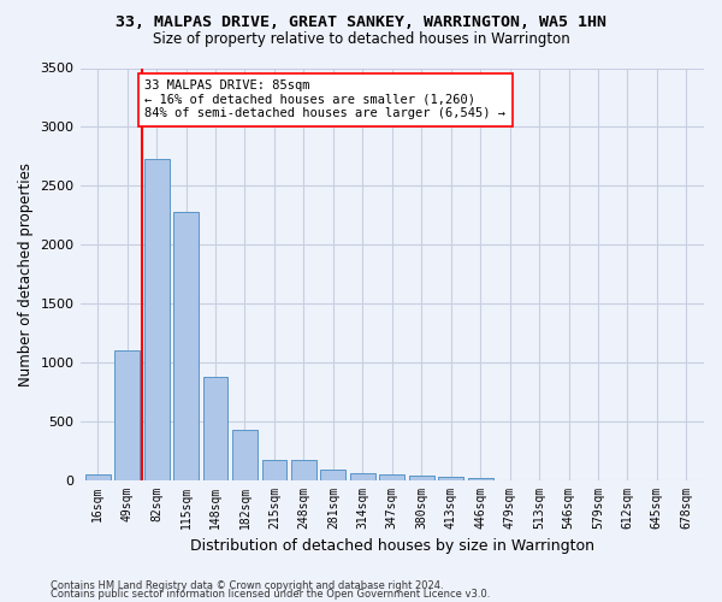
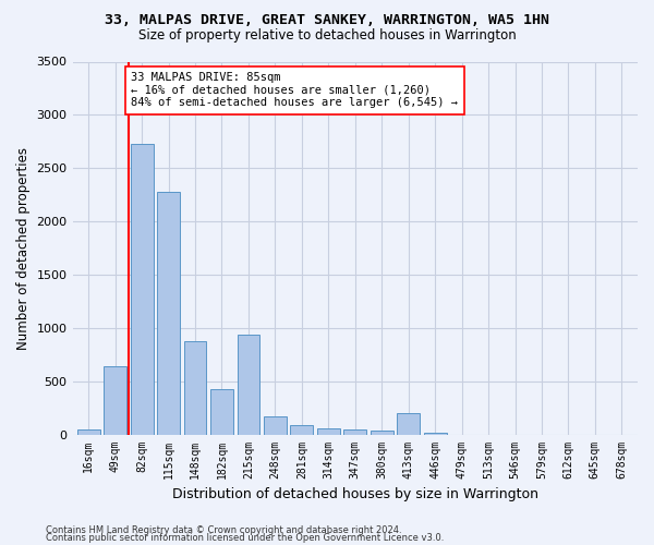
49sqm: 1100 -> 640
215sqm: 170 -> 940
413sqm: 20 -> 200
